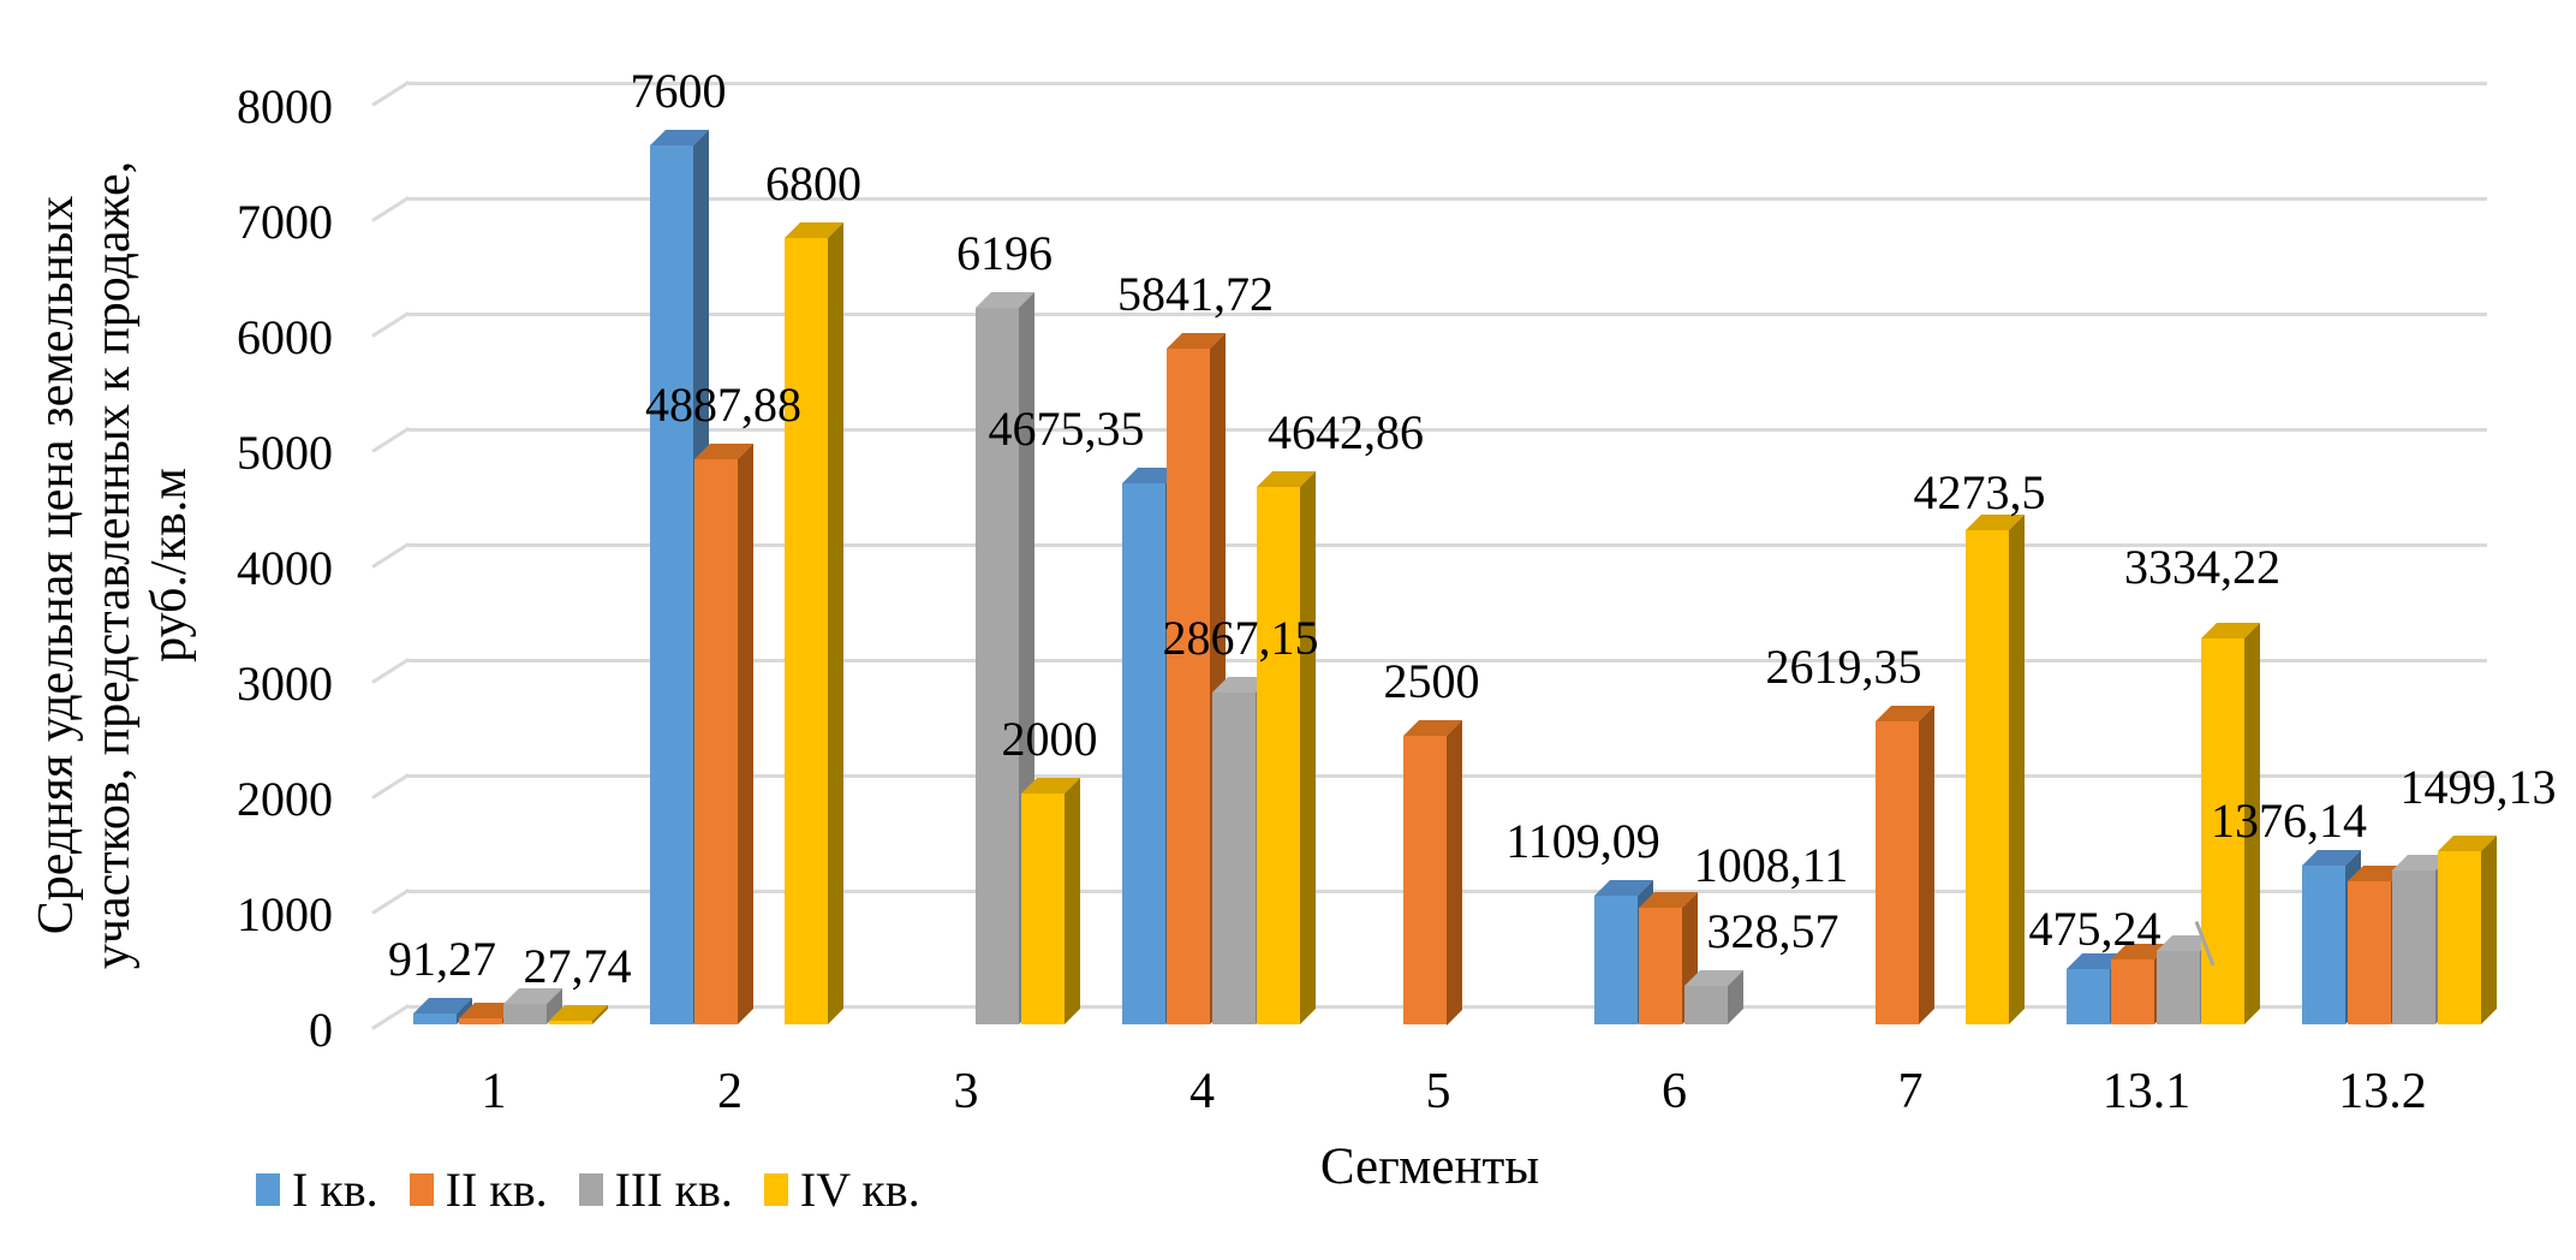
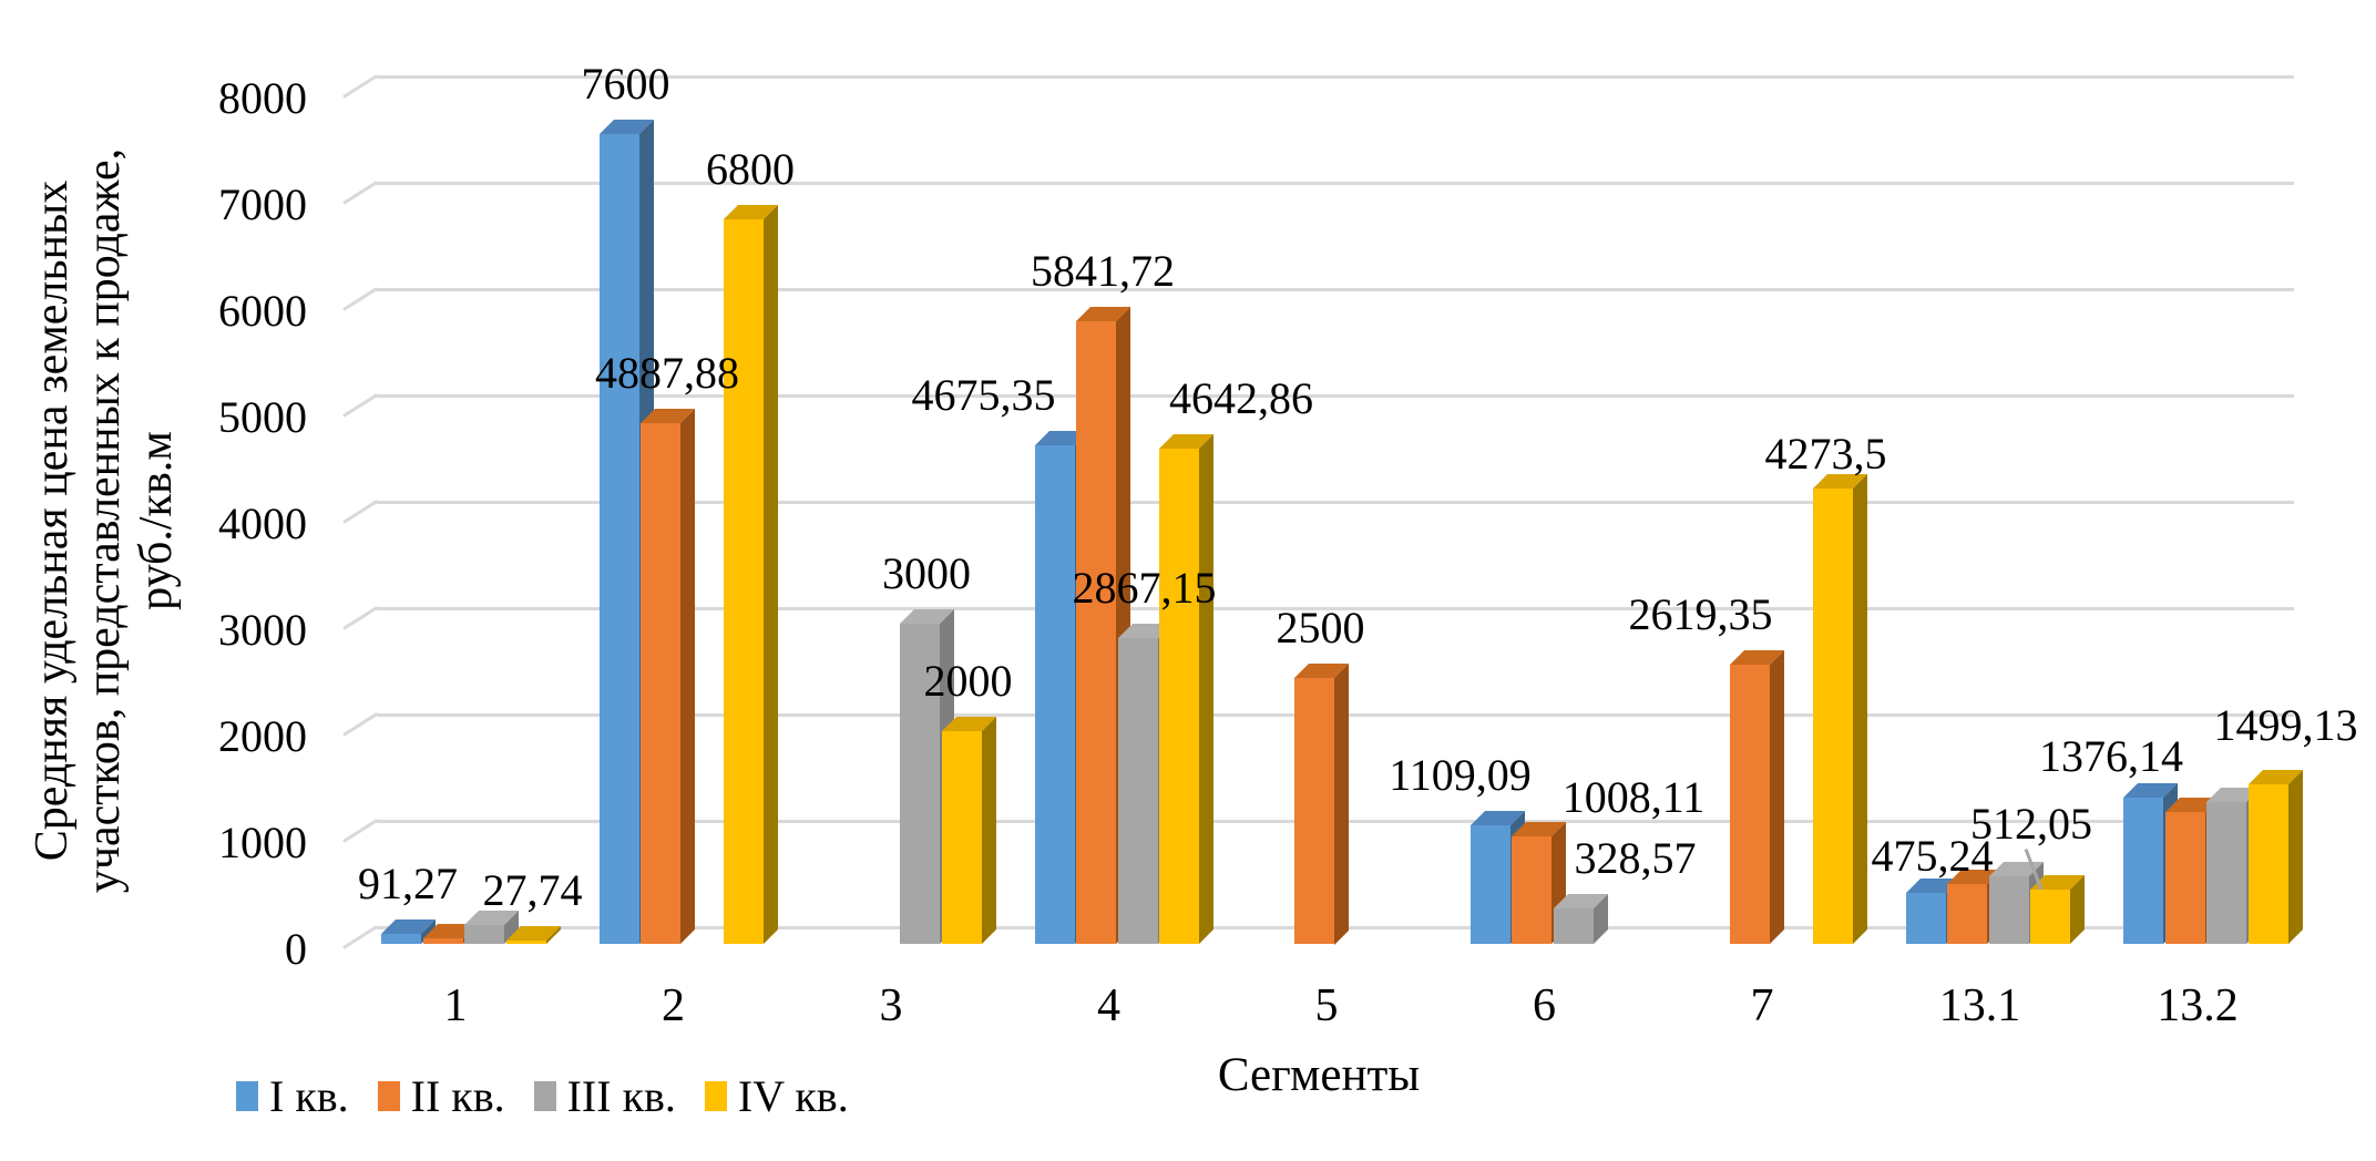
III кв./3: 6196 -> 3000
IV кв./13.1: 3334,22 -> 512,05
